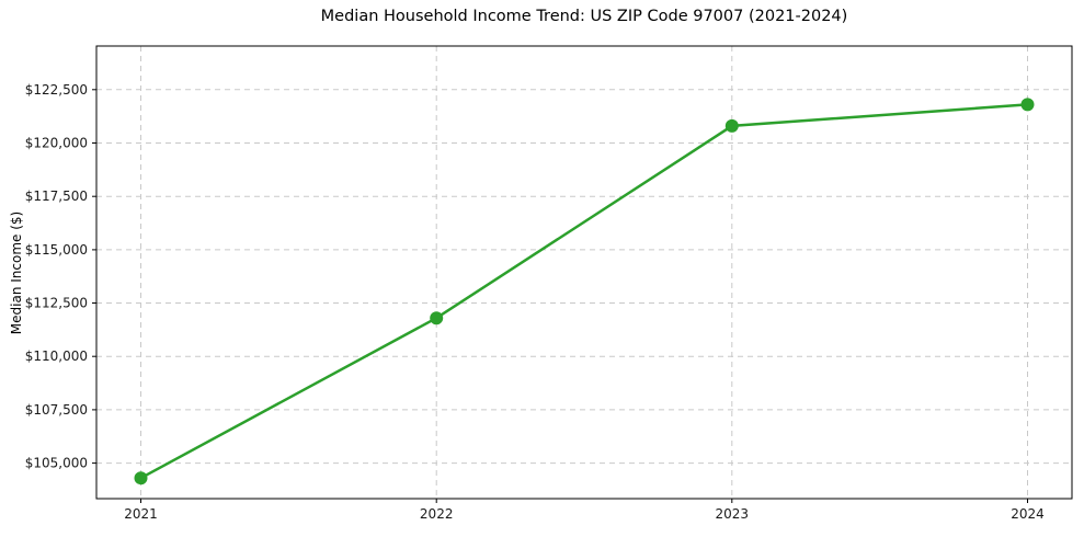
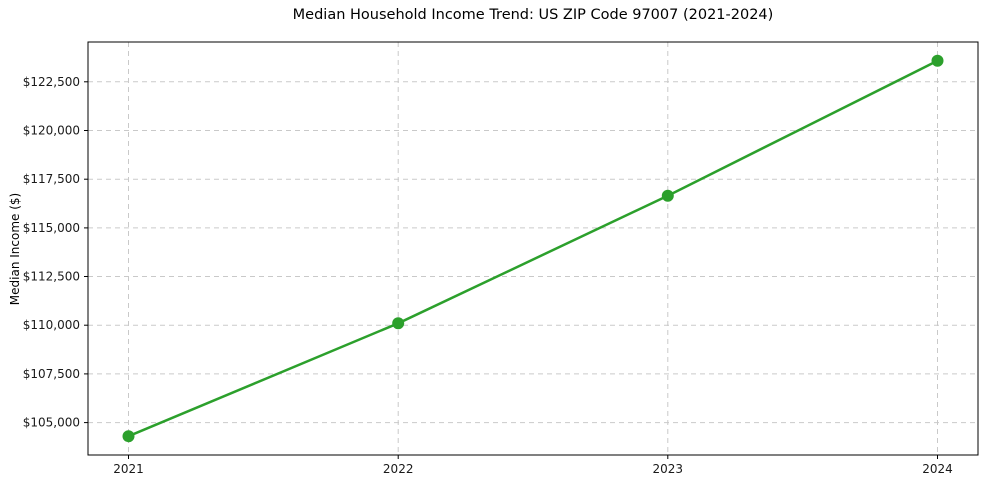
2022: $111800 -> $110100
2023: $120800 -> $116600
2024: $121800 -> $123600
